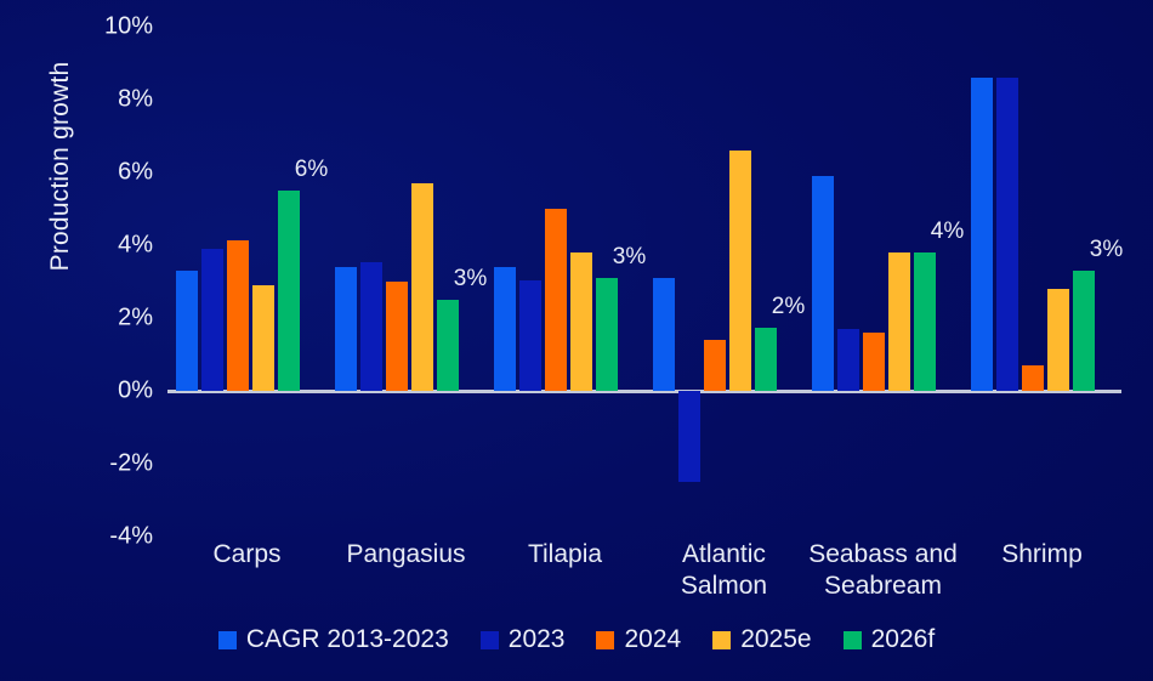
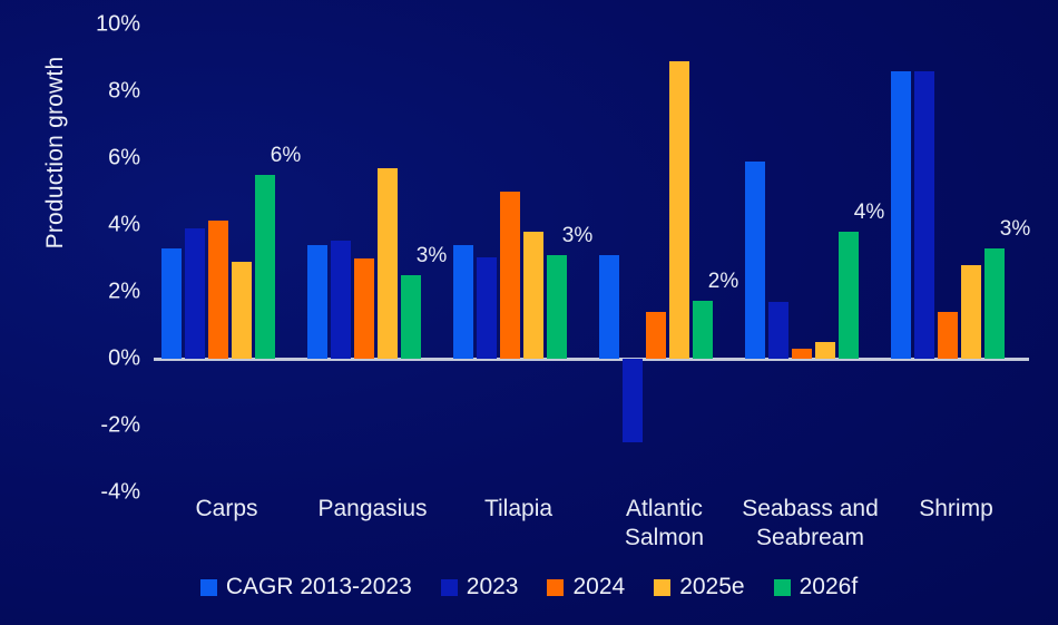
2025e/Atlantic Salmon: 6.6% -> 8.9%
2024/Seabass and Seabream: 1.6% -> 0.3%
2025e/Seabass and Seabream: 3.8% -> 0.5%
2024/Shrimp: 0.7% -> 1.4%
